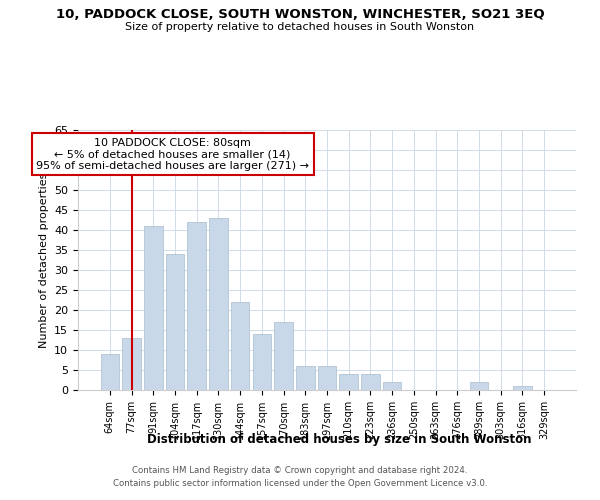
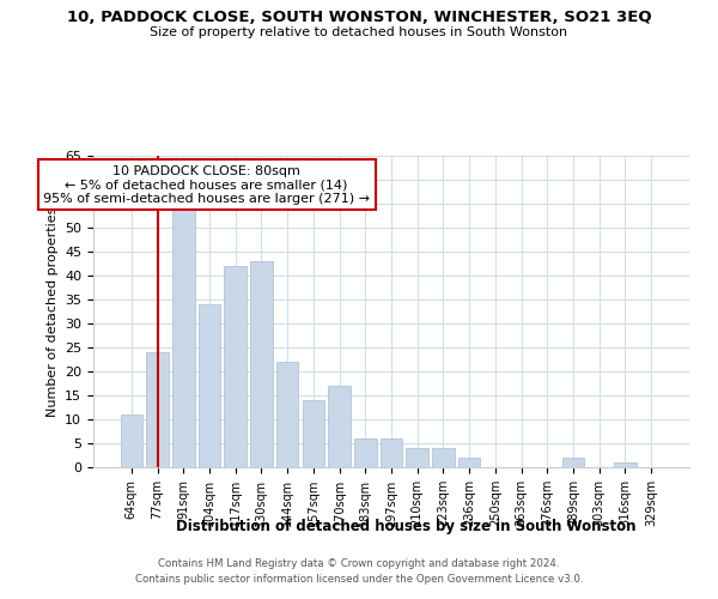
64sqm: 9 -> 11
77sqm: 13 -> 24
91sqm: 41 -> 54
